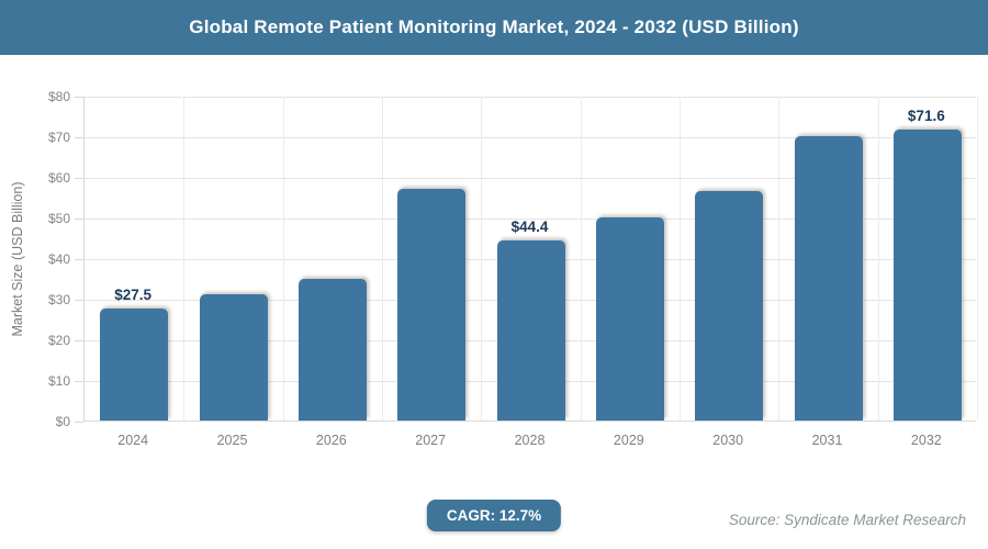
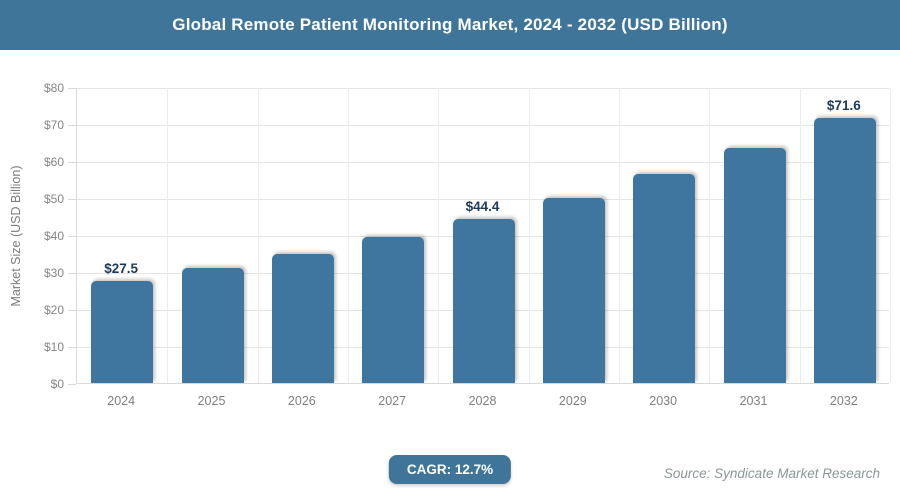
2027: $57 -> $39
2031: $70 -> $64
